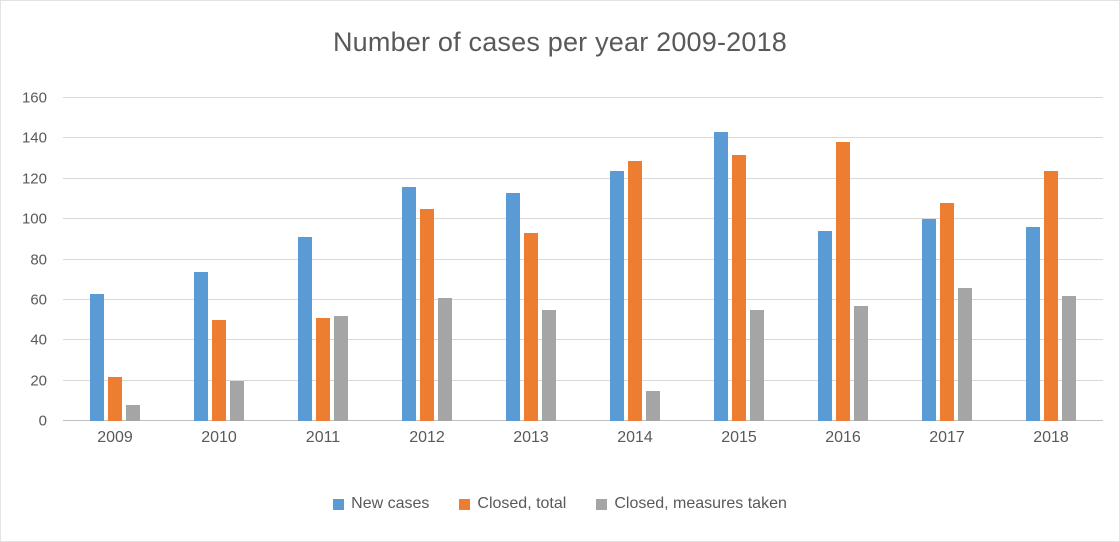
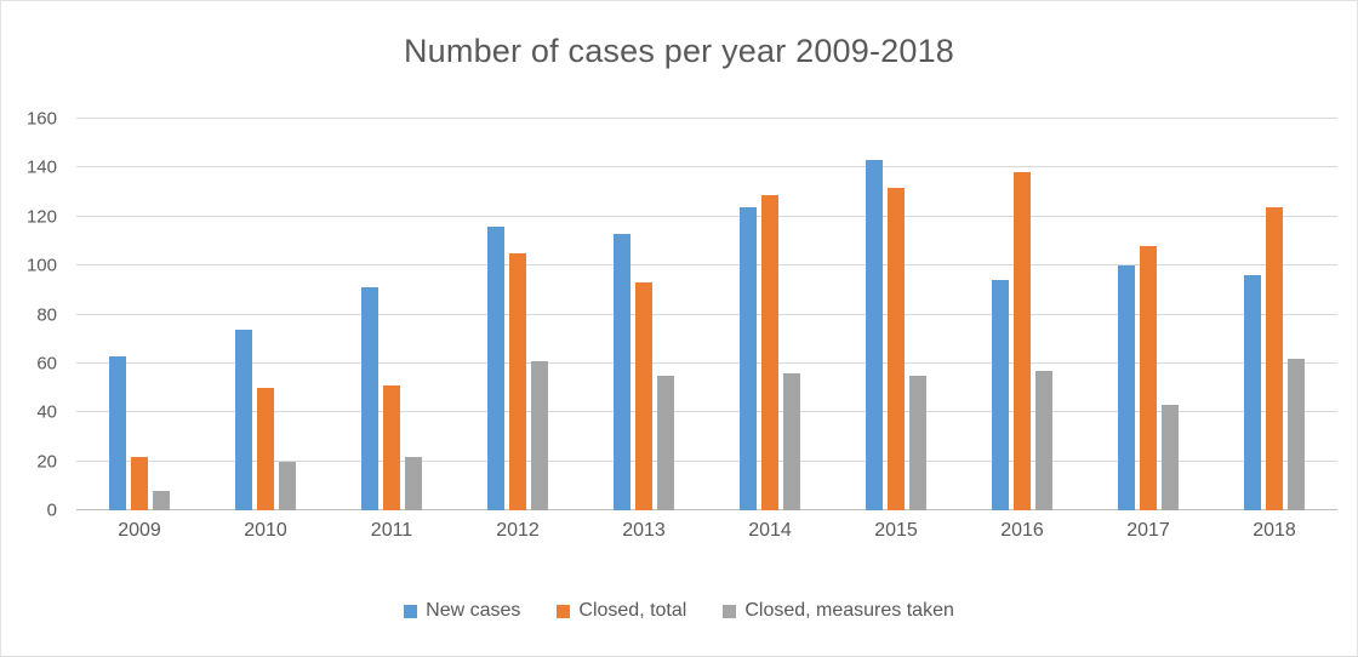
Closed, measures taken/2011: 52 -> 22
Closed, measures taken/2014: 15 -> 56
Closed, measures taken/2017: 66 -> 43
